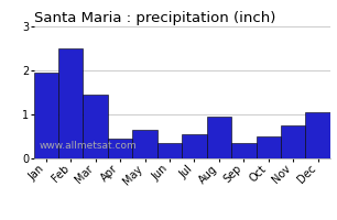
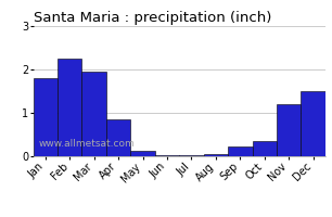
Jan: 1.95 -> 1.80
Feb: 2.50 -> 2.25
Mar: 1.45 -> 1.95
Apr: 0.45 -> 0.85
May: 0.65 -> 0.13
Jun: 0.35 -> 0.02
Jul: 0.55 -> 0.02
Aug: 0.95 -> 0.05
Sep: 0.35 -> 0.22
Oct: 0.50 -> 0.35
Nov: 0.75 -> 1.20
Dec: 1.05 -> 1.50
